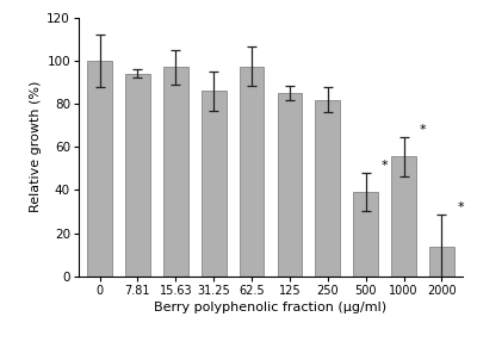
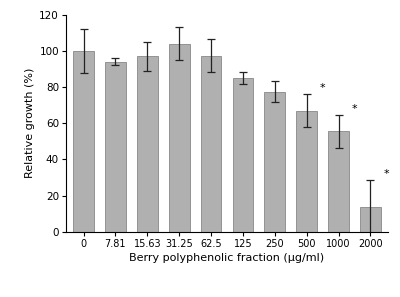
31.25: 86 -> 104
250: 82 -> 78
500: 39 -> 67
